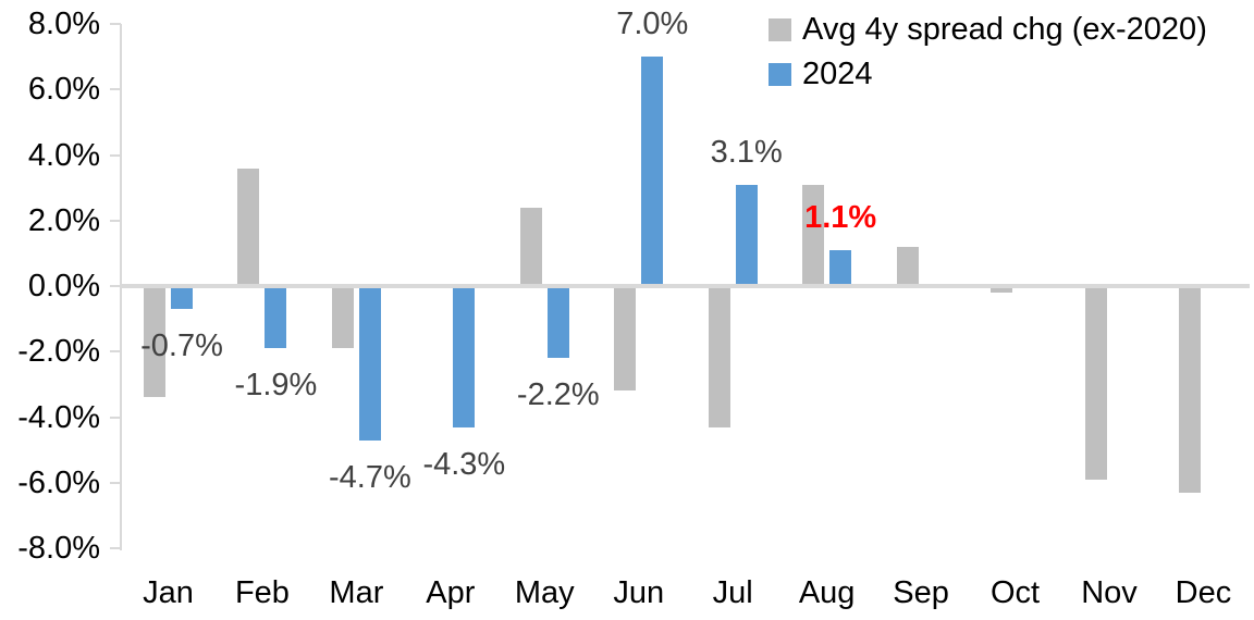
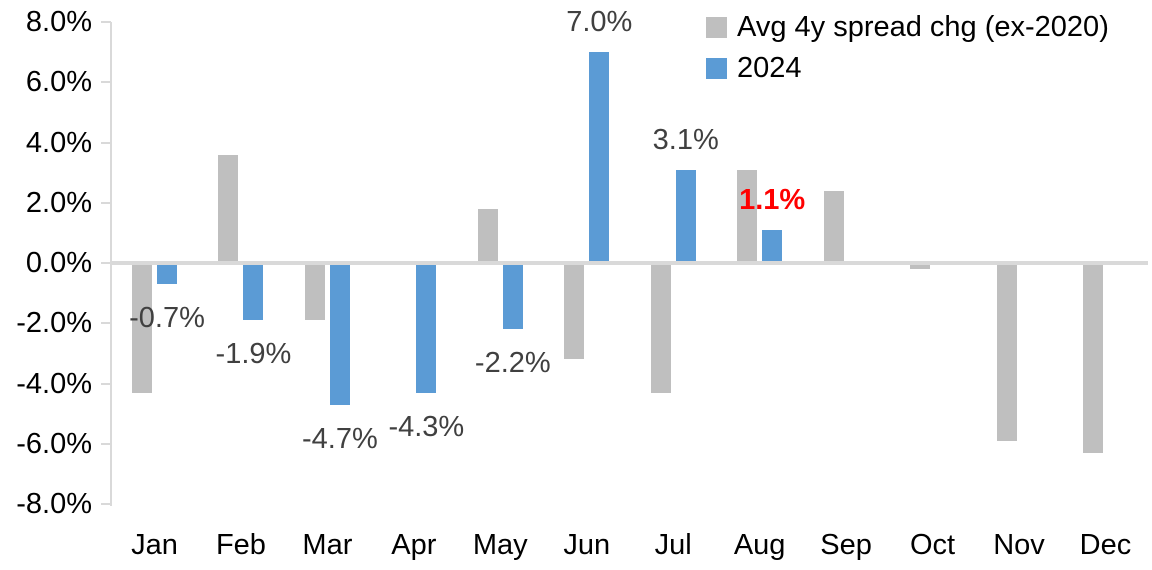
Avg 4y spread chg (ex-2020)/Jan: -3.4% -> -4.3%
Avg 4y spread chg (ex-2020)/May: 2.4% -> 1.8%
Avg 4y spread chg (ex-2020)/Sep: 1.2% -> 2.4%
